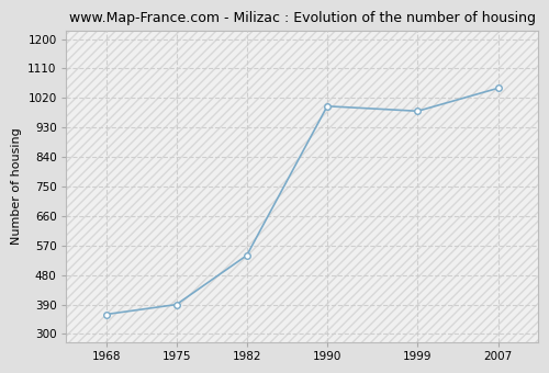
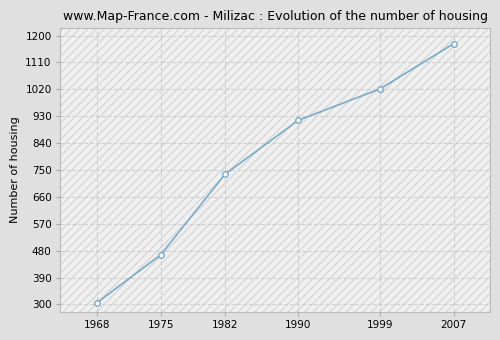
1968: 360 -> 305
1975: 390 -> 466
1982: 540 -> 735
1990: 995 -> 916
1999: 980 -> 1022
2007: 1050 -> 1173
